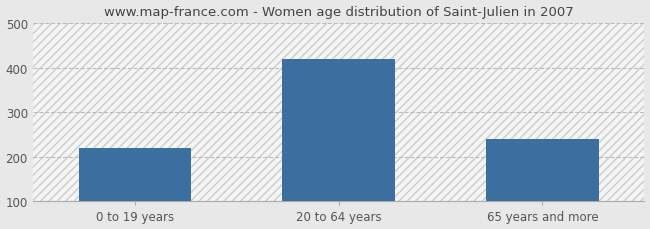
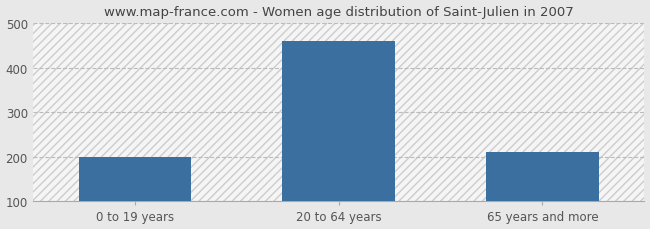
0 to 19 years: 220 -> 200
20 to 64 years: 420 -> 460
65 years and more: 240 -> 210
